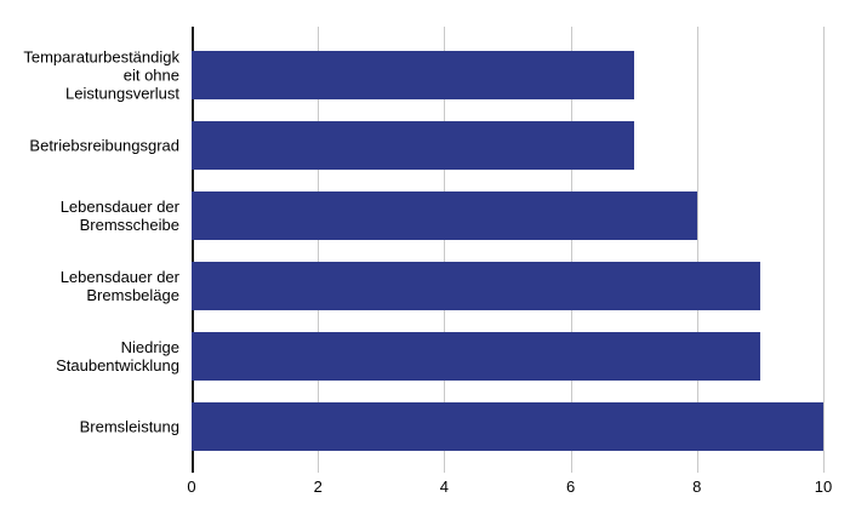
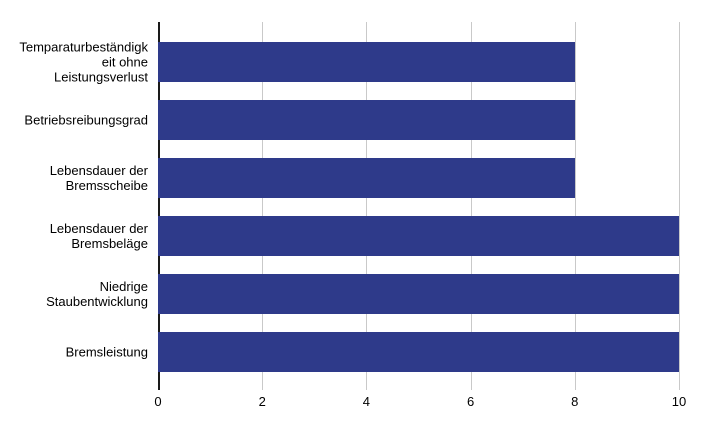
Temparaturbeständigkeit ohne Leistungsverlust: 7 -> 8
Betriebsreibungsgrad: 7 -> 8
Lebensdauer der Bremsbeläge: 9 -> 10
Niedrige Staubentwicklung: 9 -> 10
